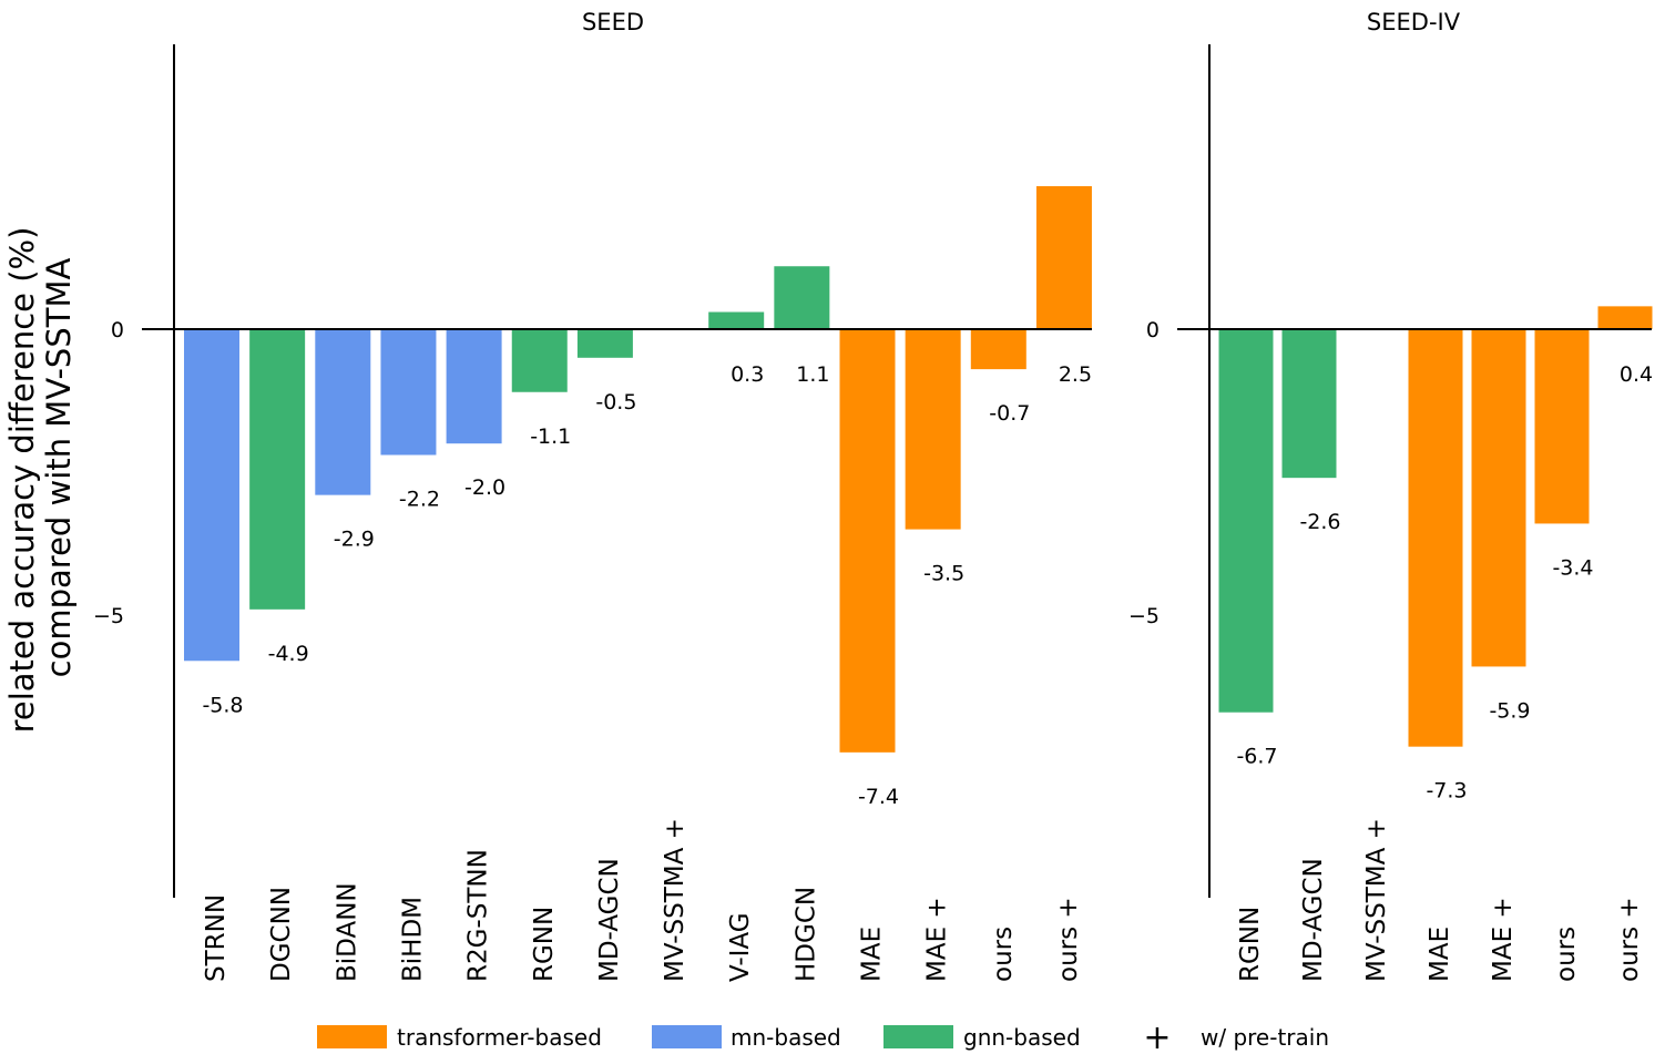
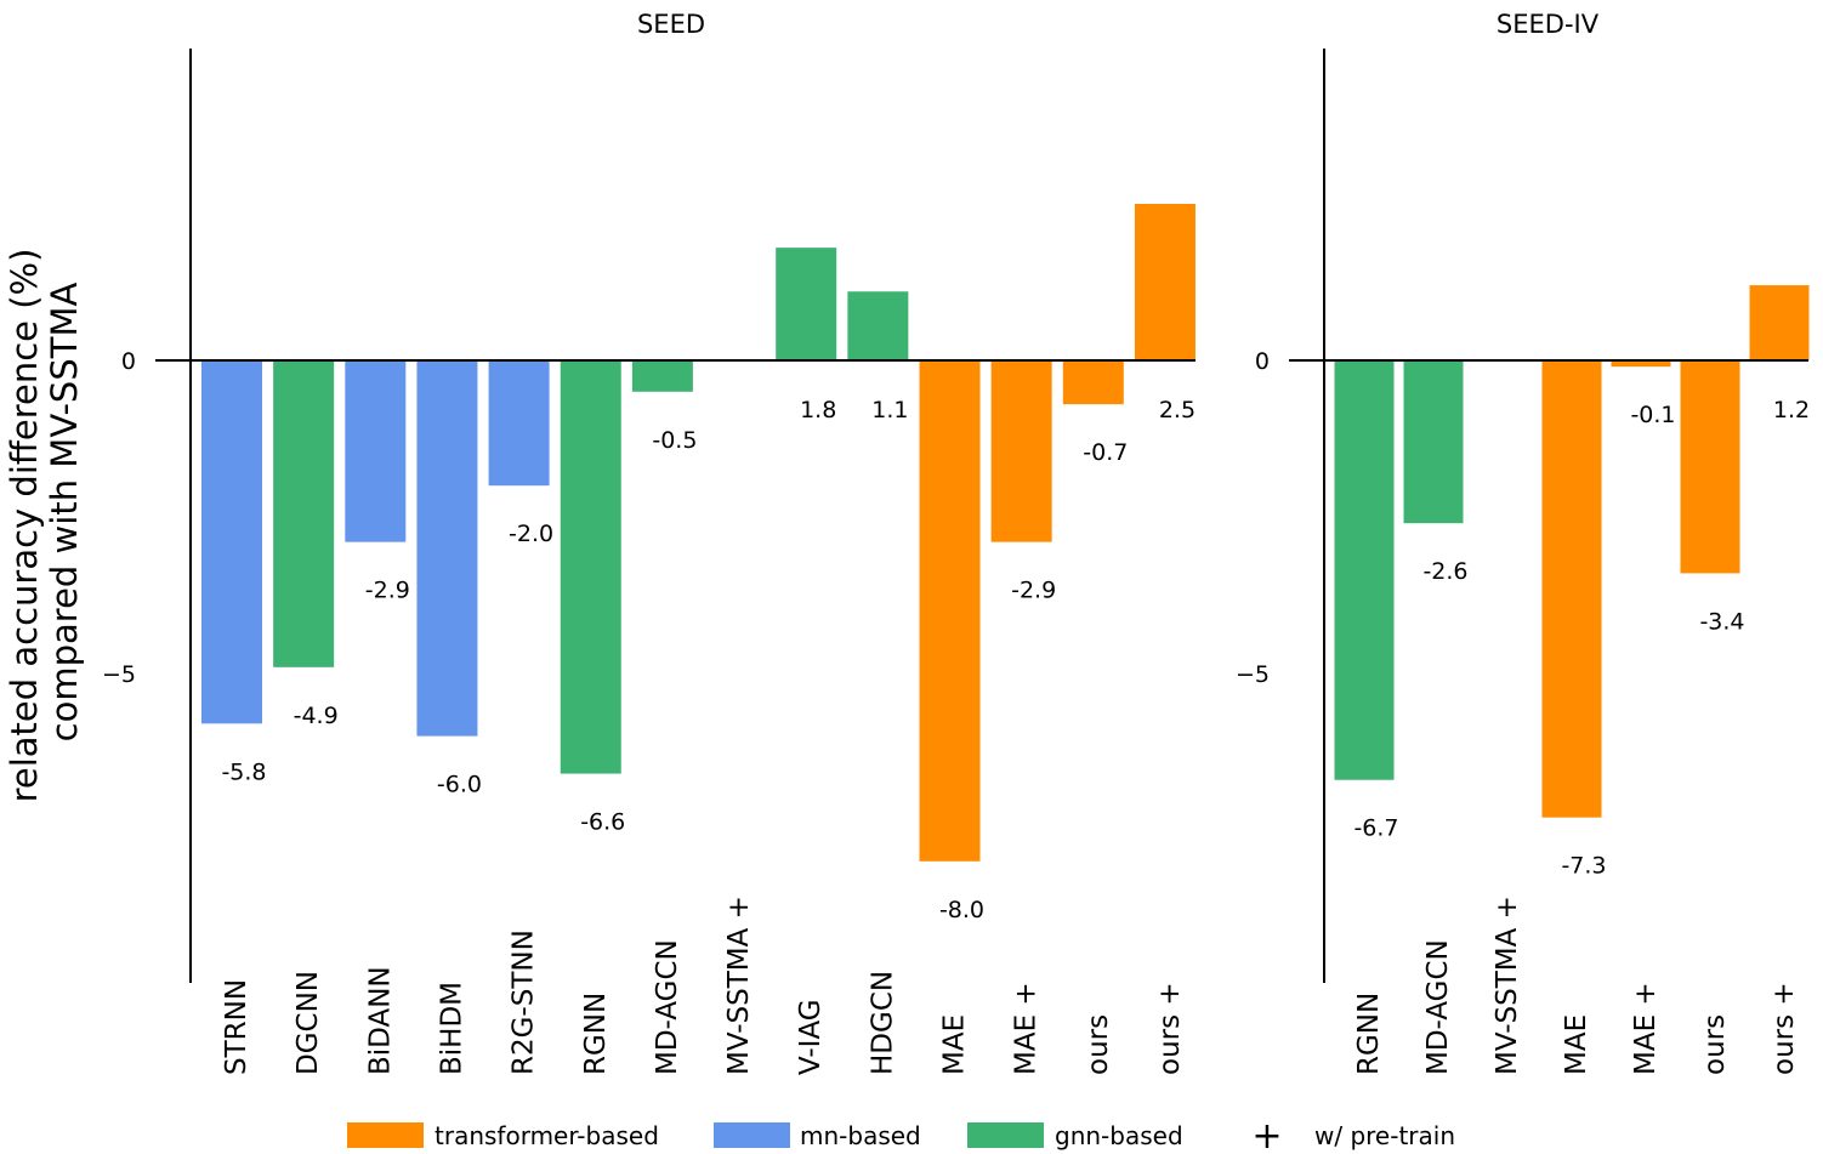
SEED/BiHDM: -2.2 -> -6.0
SEED/RGNN: -1.1 -> -6.6
SEED/V-IAG: 0.3 -> 1.8
SEED/MAE: -7.4 -> -8.0
SEED/MAE +: -3.5 -> -2.9
SEED-IV/MAE +: -5.9 -> -0.1
SEED-IV/ours +: 0.4 -> 1.2
